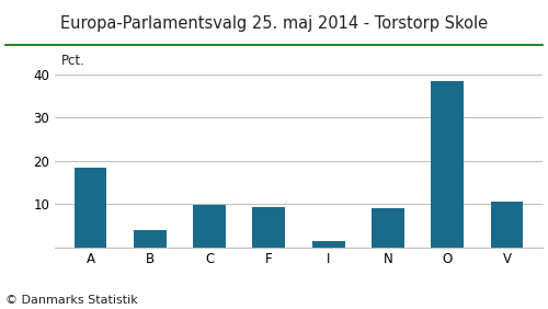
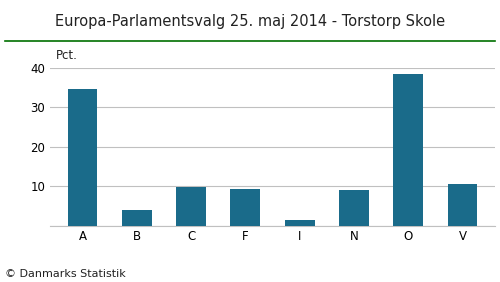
A: 18.3 -> 34.5
